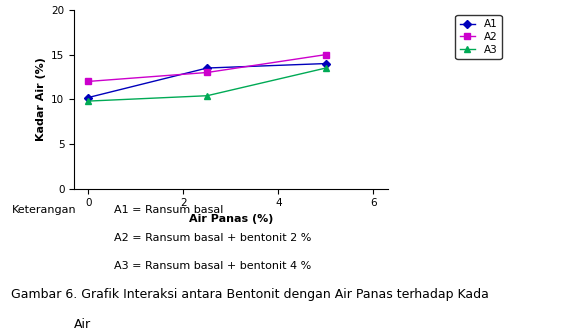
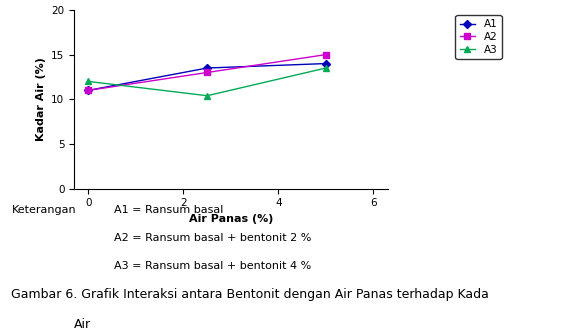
A1/0: 10.2 -> 11.0
A2/0: 12 -> 11
A3/0: 9.8 -> 12.0
